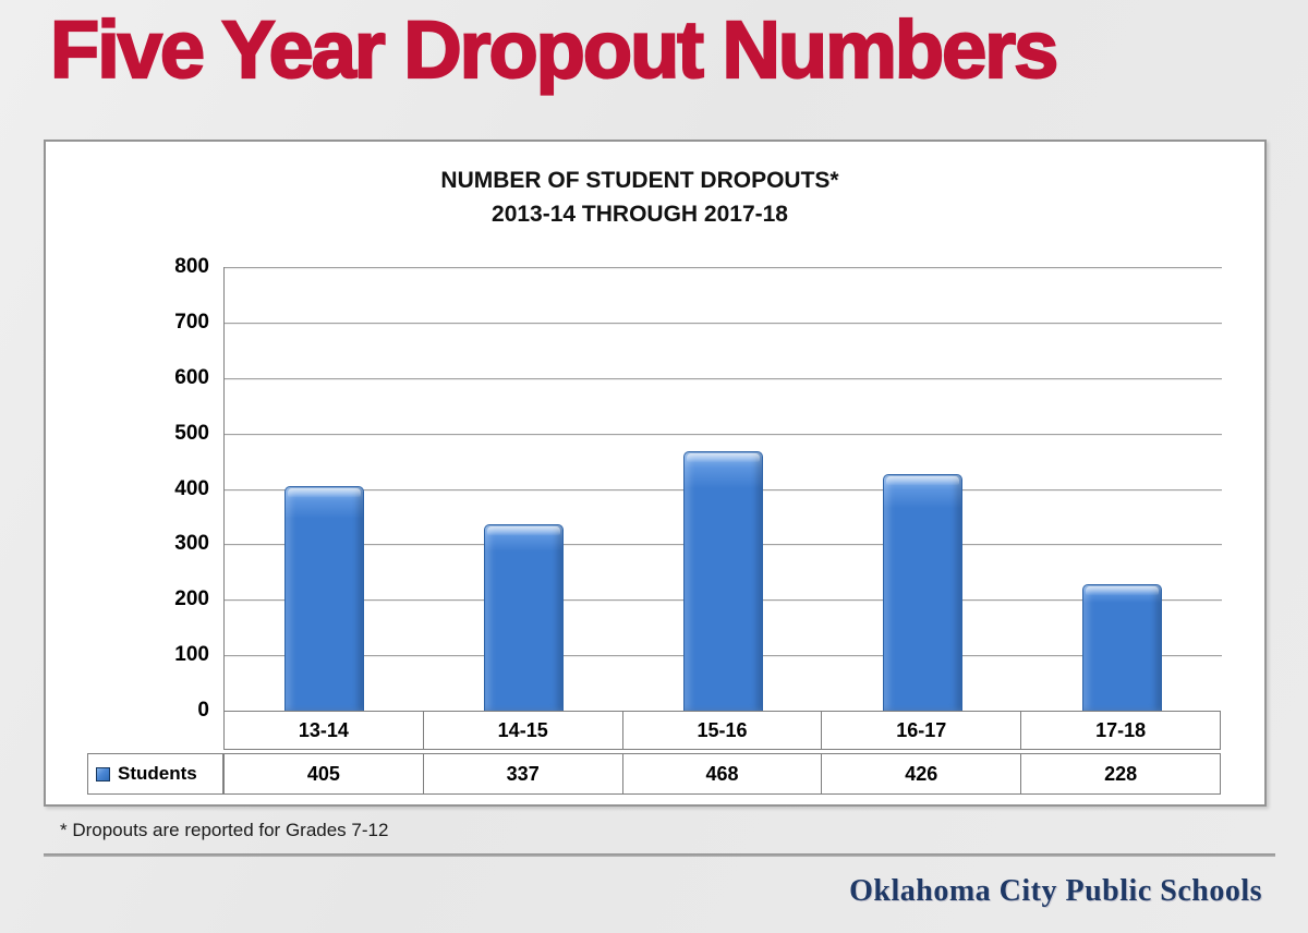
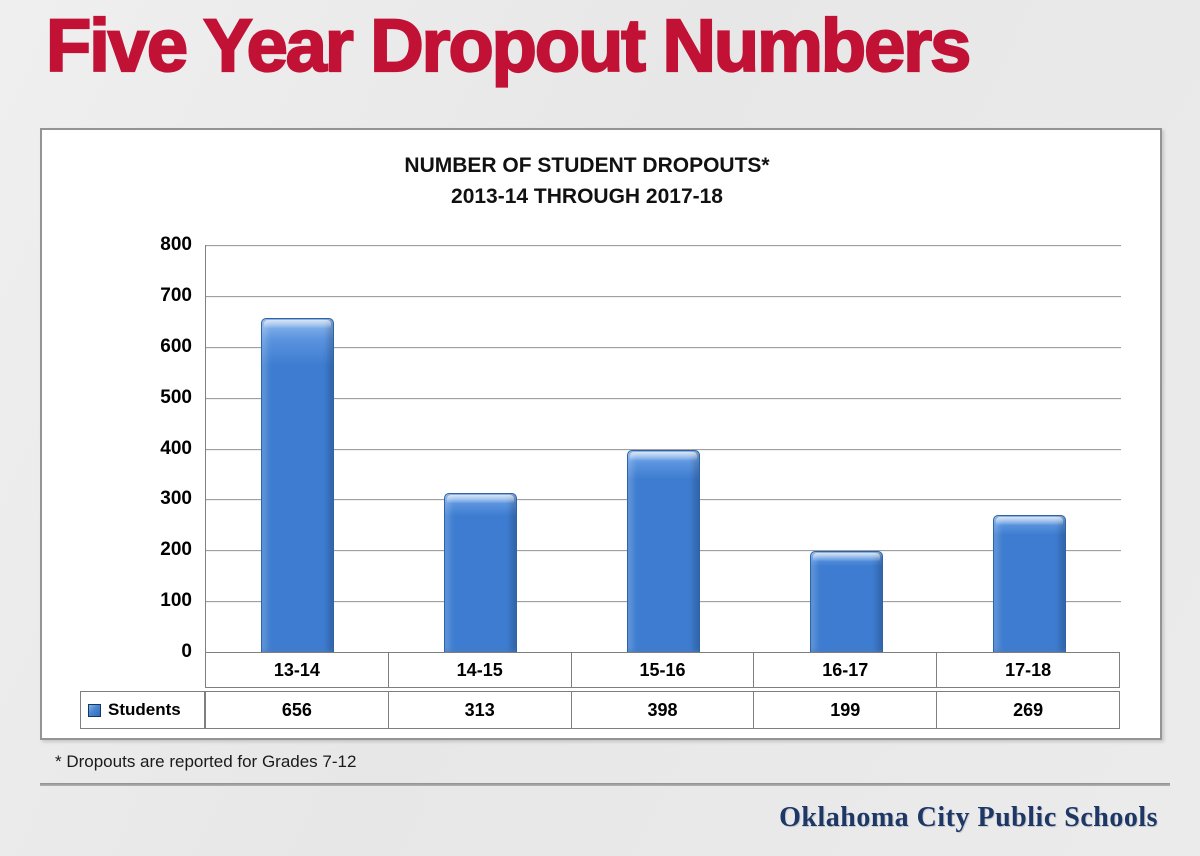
13-14: 405 -> 656
14-15: 337 -> 313
15-16: 468 -> 398
16-17: 426 -> 199
17-18: 228 -> 269
